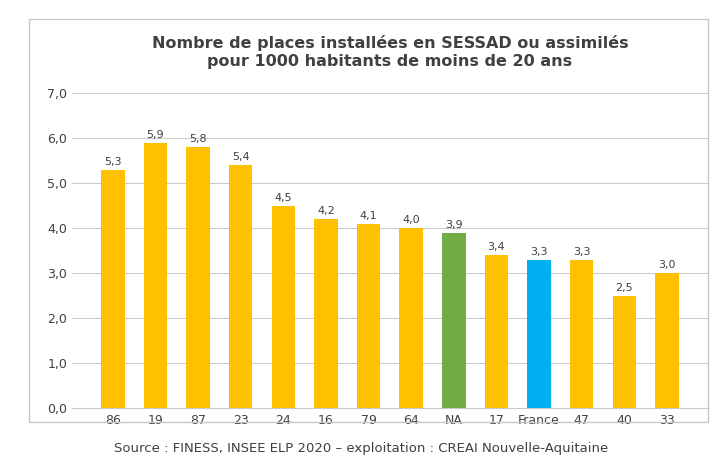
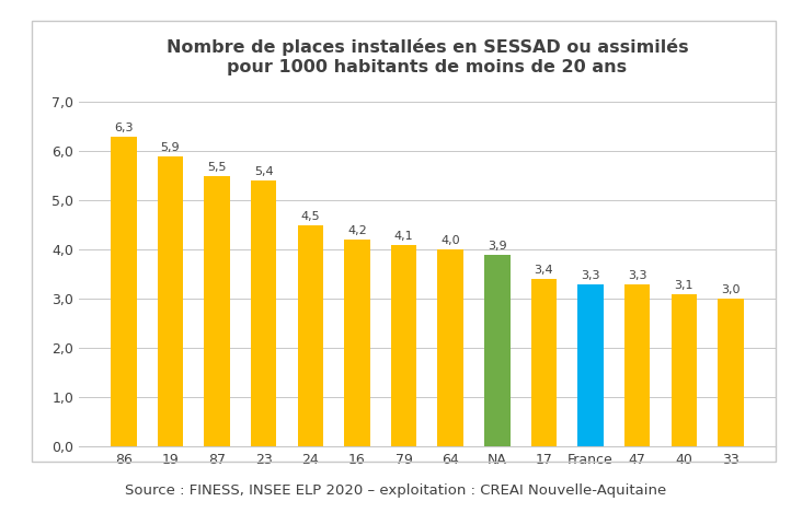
86: 5,3 -> 6,3
87: 5,8 -> 5,5
40: 2,5 -> 3,1
